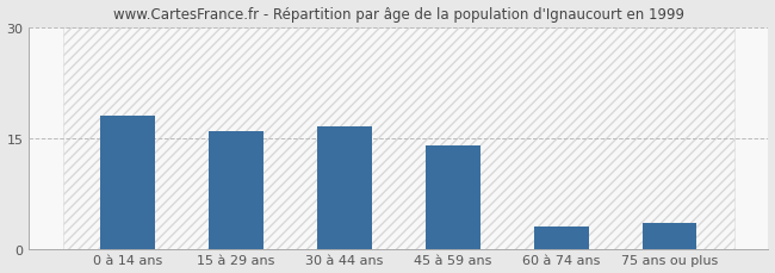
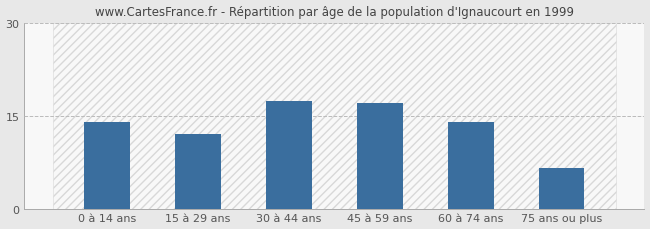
0 à 14 ans: 18.0 -> 14.0
15 à 29 ans: 16.0 -> 12.0
30 à 44 ans: 16.5 -> 17.4
45 à 59 ans: 14.0 -> 17.0
60 à 74 ans: 3.0 -> 14.0
75 ans ou plus: 3.5 -> 6.6
